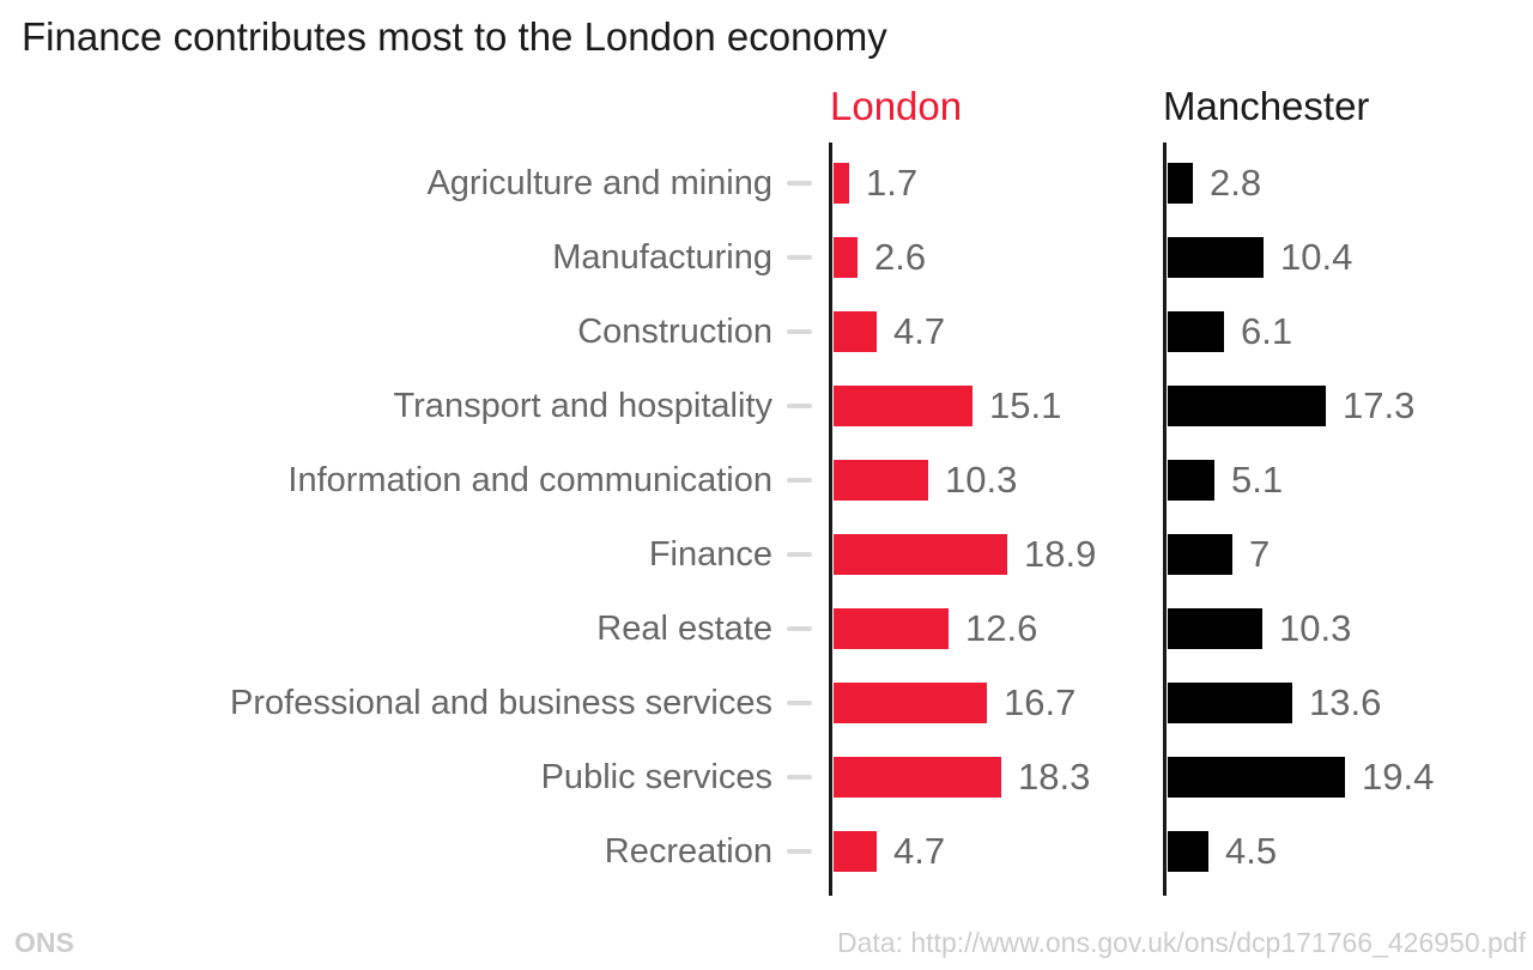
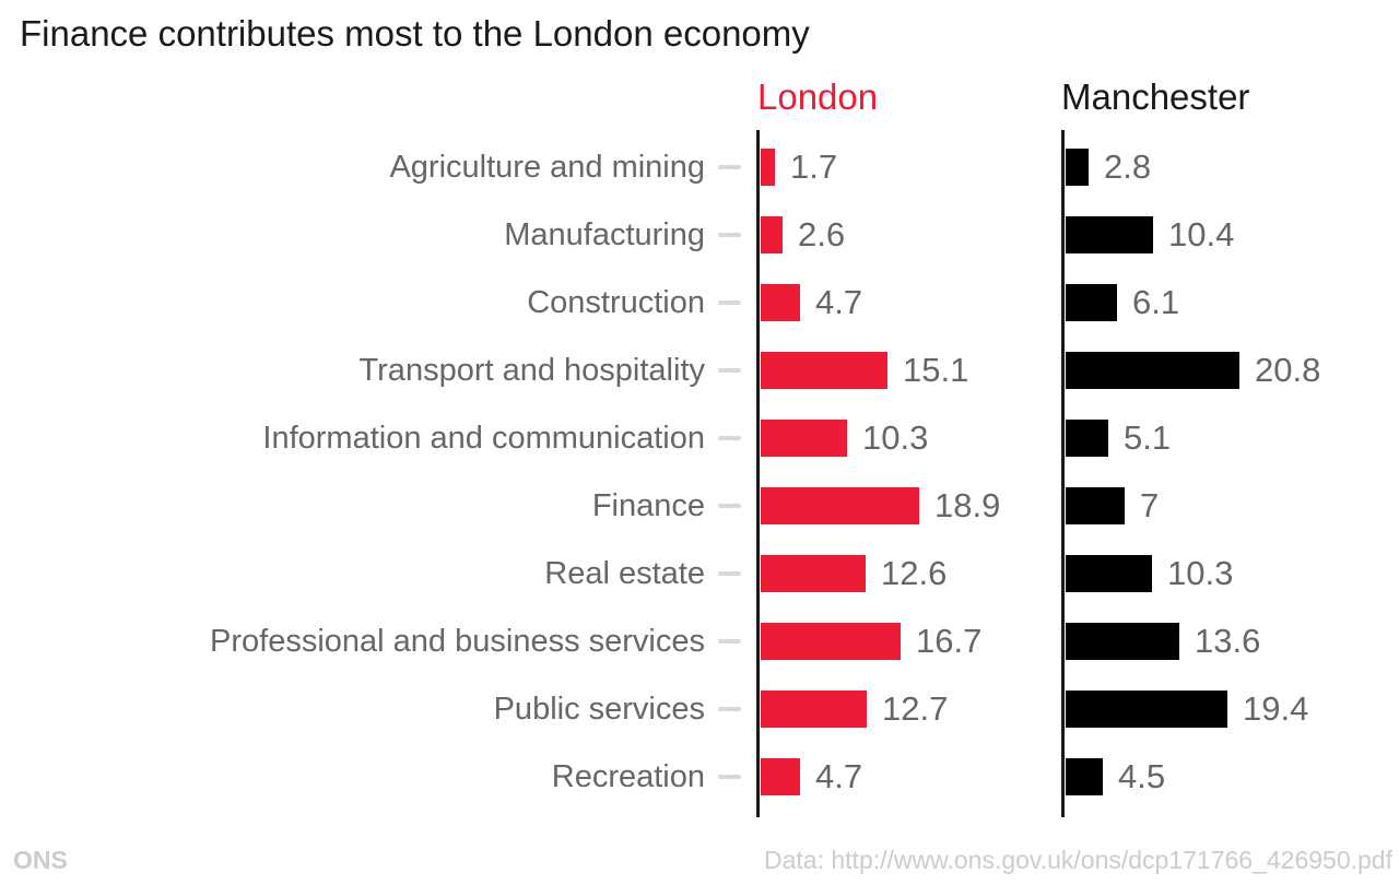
Manchester/Transport and hospitality: 17.3 -> 20.8
London/Public services: 18.3 -> 12.7
